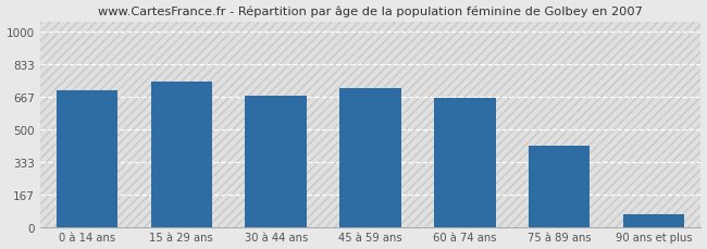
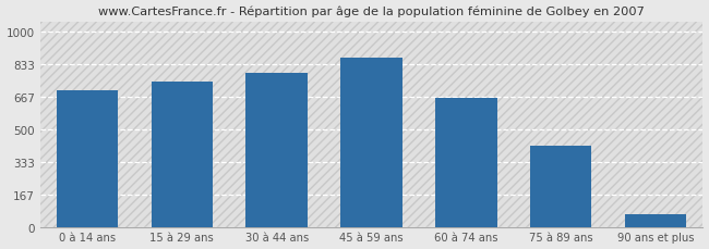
30 à 44 ans: 670 -> 790
45 à 59 ans: 710 -> 860
